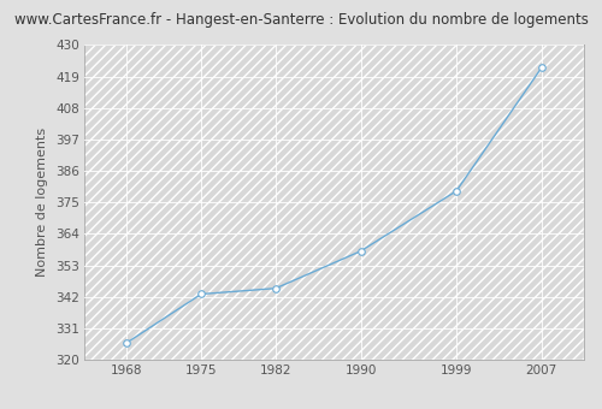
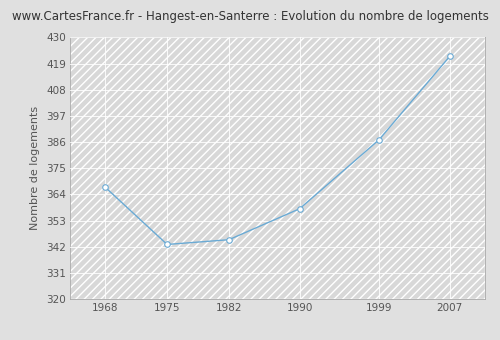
1968: 326 -> 367
1999: 379 -> 387
